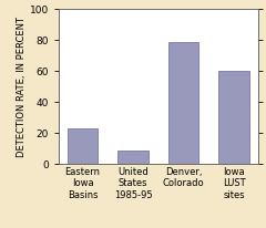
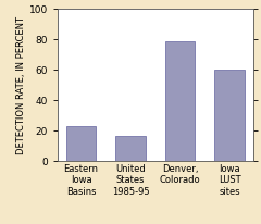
United States 1985-95: 9 -> 17
